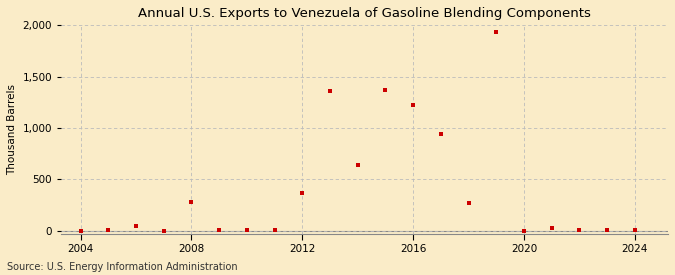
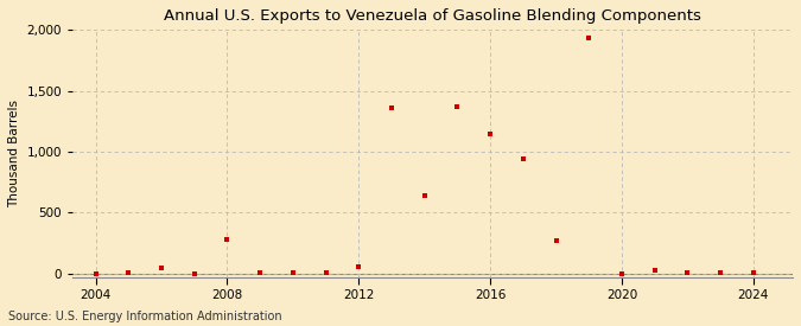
2012: 370 -> 60
2016: 1,220 -> 1,150
